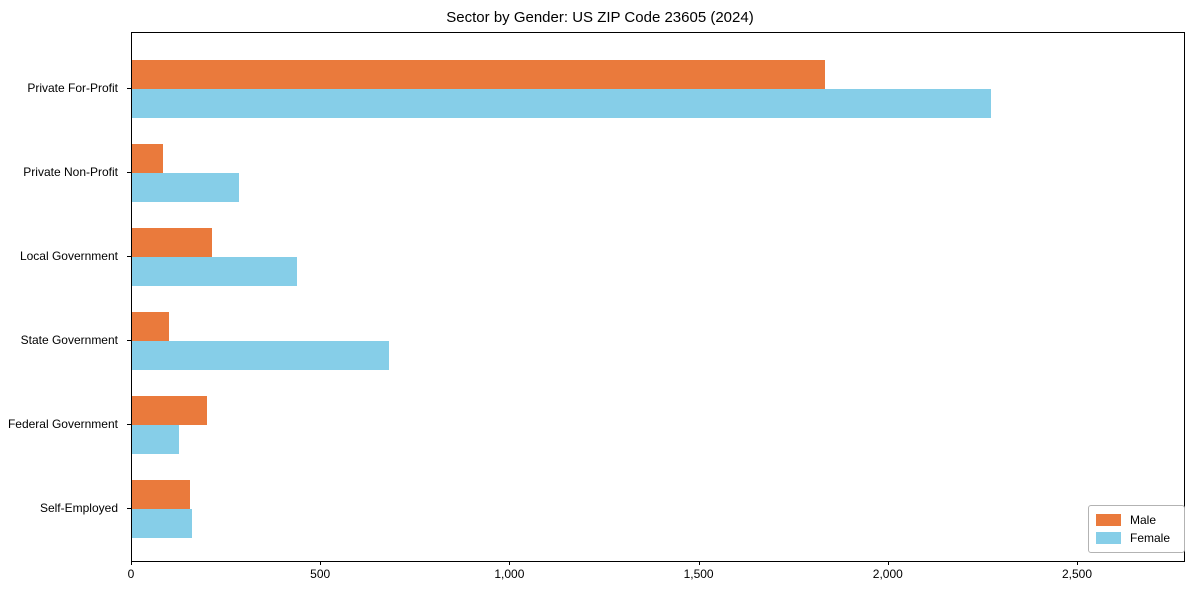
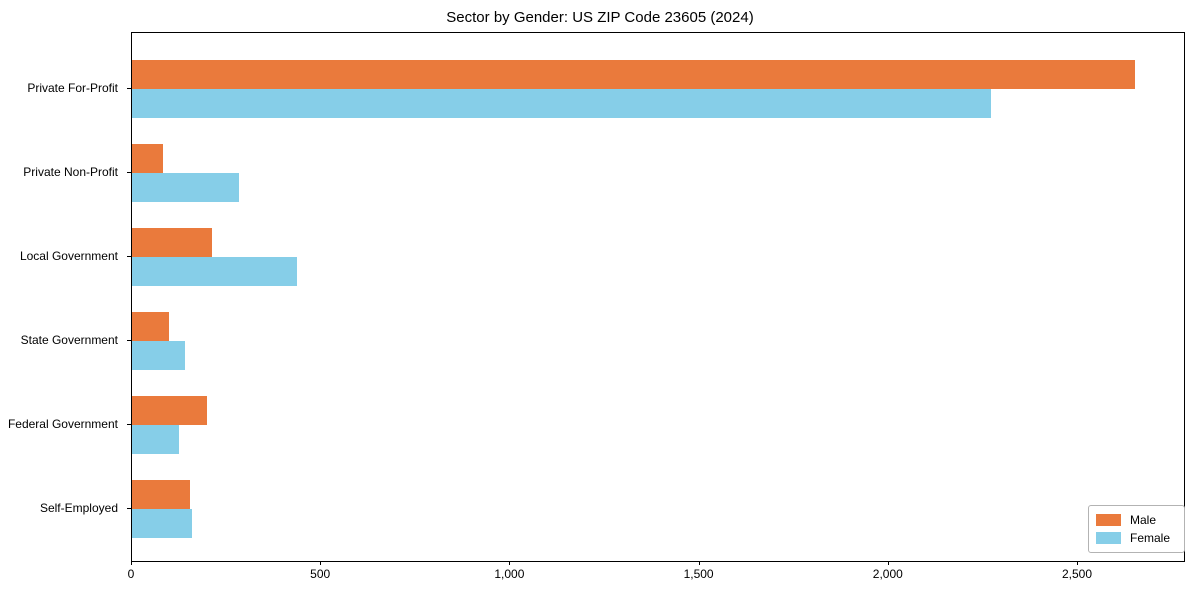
Male/Private For-Profit: 1830 -> 2650
Female/State Government: 680 -> 140
